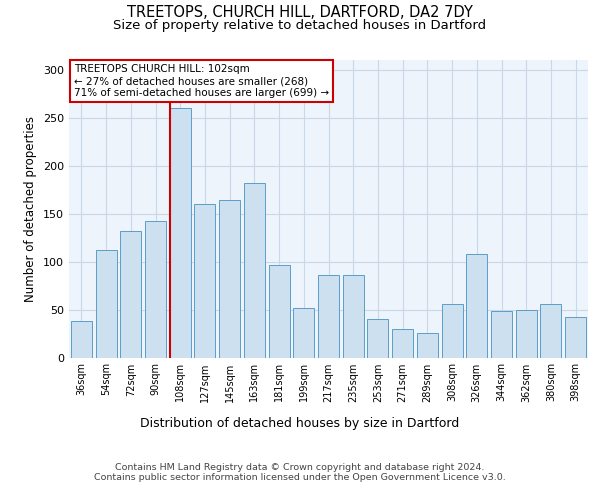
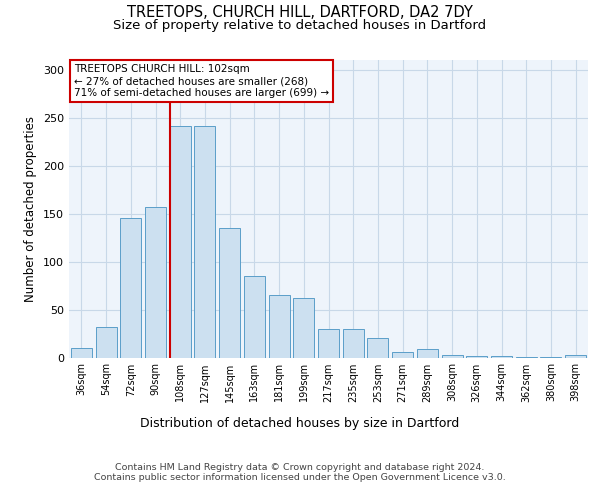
36sqm: 38 -> 10
54sqm: 112 -> 32
72sqm: 132 -> 145
90sqm: 142 -> 157
108sqm: 260 -> 241
127sqm: 160 -> 241
145sqm: 164 -> 135
163sqm: 182 -> 85
181sqm: 96 -> 65
199sqm: 52 -> 62
217sqm: 86 -> 30
235sqm: 86 -> 30
253sqm: 40 -> 20
271sqm: 30 -> 6
289sqm: 26 -> 9
308sqm: 56 -> 3
326sqm: 108 -> 2
344sqm: 48 -> 2
362sqm: 50 -> 1
380sqm: 56 -> 1
398sqm: 42 -> 3
